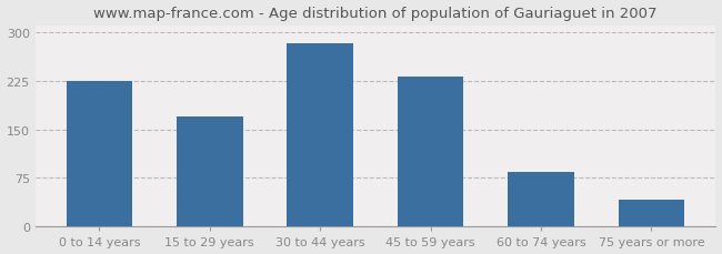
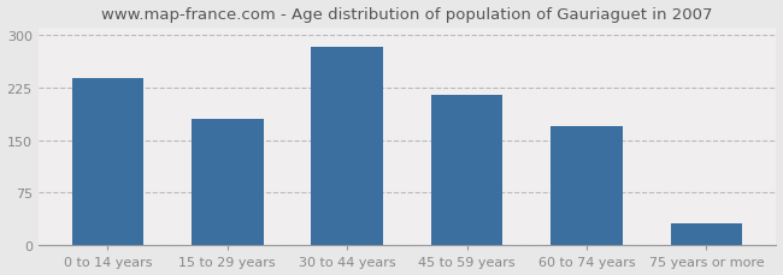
0 to 14 years: 224 -> 238
15 to 29 years: 170 -> 180
45 to 59 years: 231 -> 214
60 to 74 years: 84 -> 170
75 years or more: 42 -> 32
